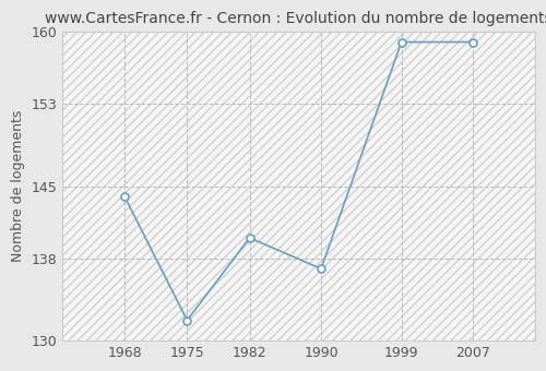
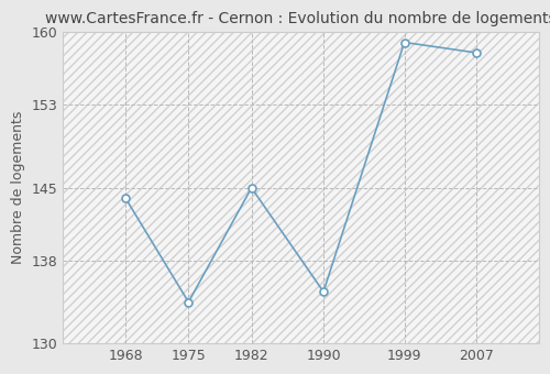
1975: 132 -> 134
1982: 140 -> 145
1990: 137 -> 135
2007: 159 -> 158
